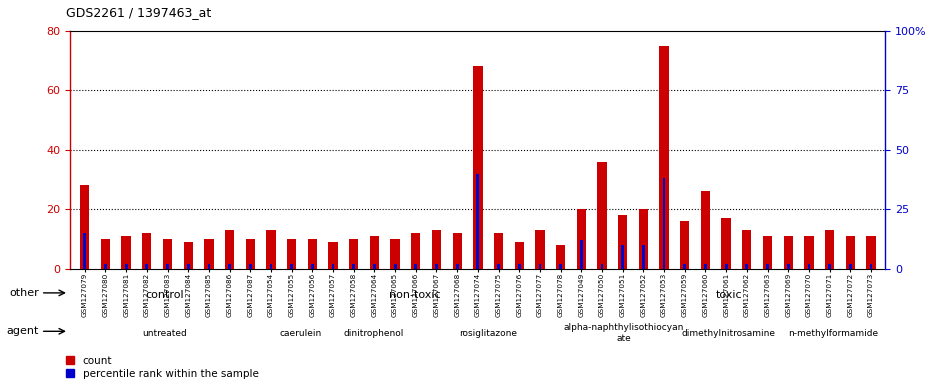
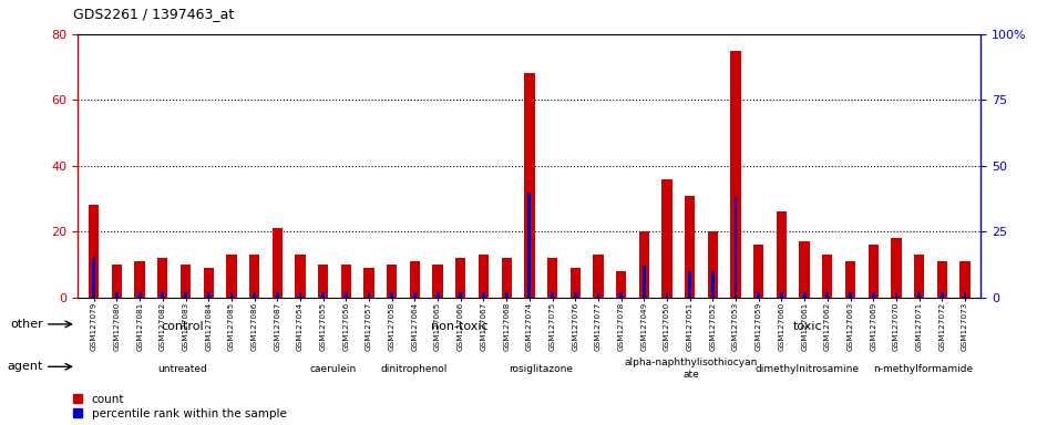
count/GSM127085: 10 -> 13
count/GSM127087: 10 -> 21
count/GSM127051: 18 -> 31
count/GSM127069: 11 -> 16
count/GSM127070: 11 -> 18
